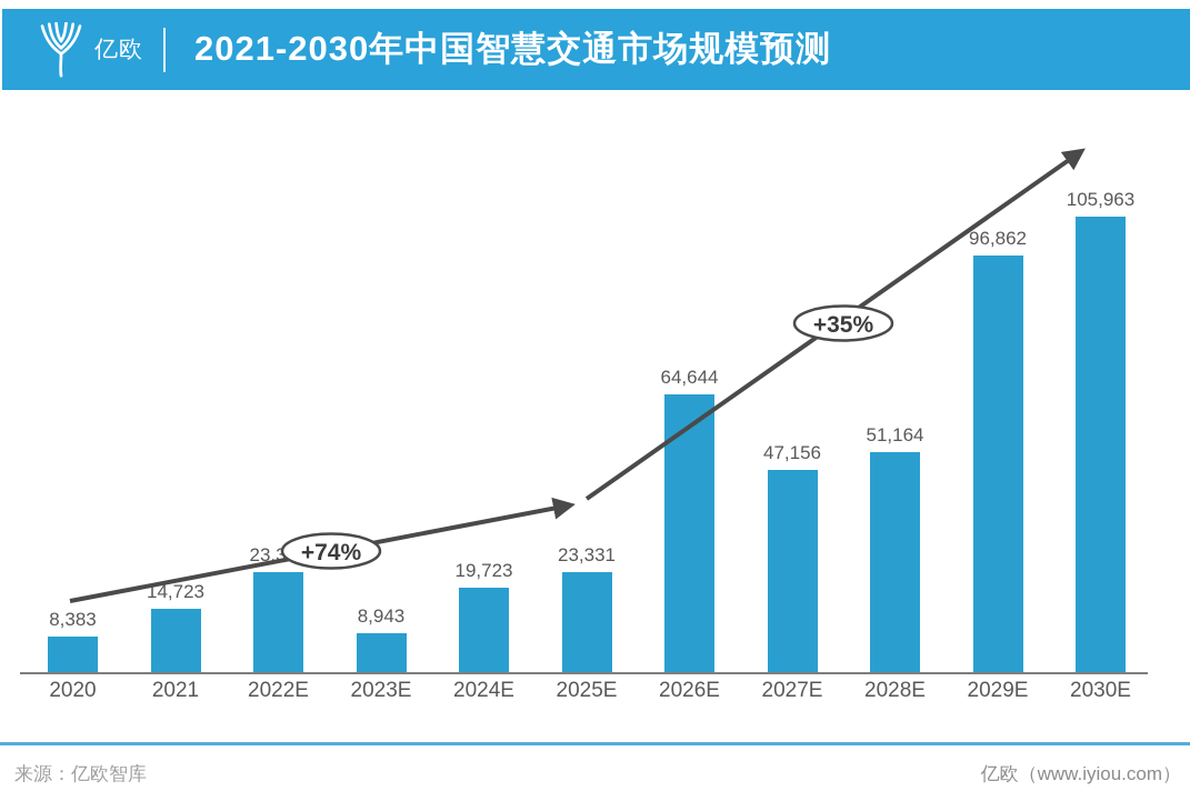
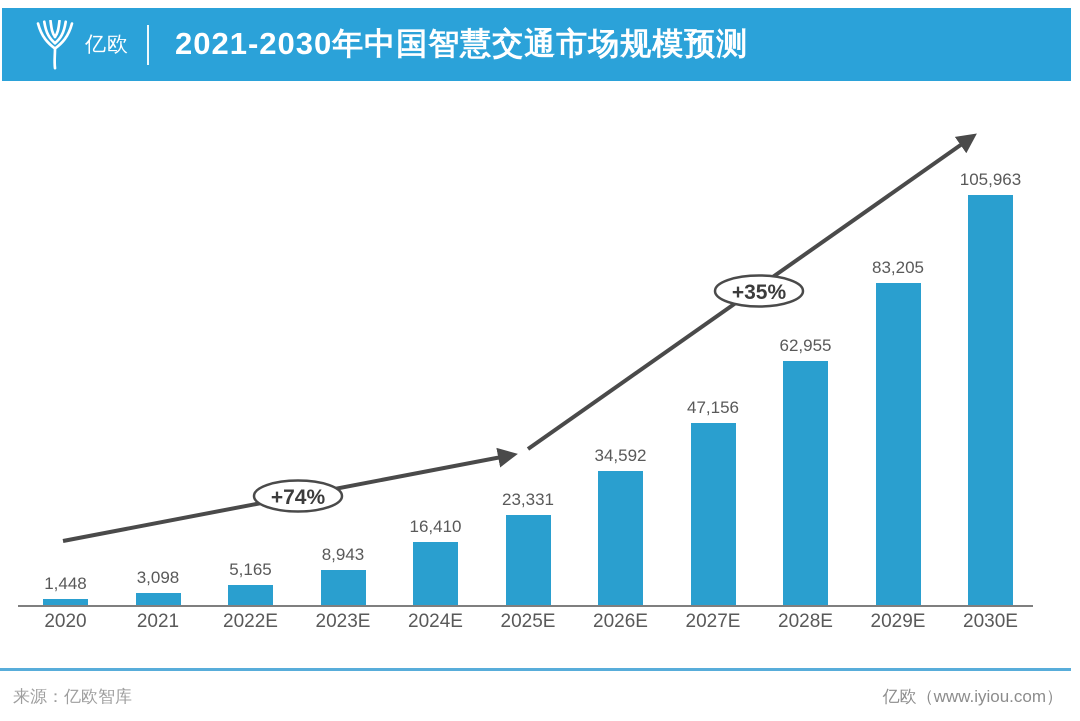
2020: 8,383 -> 1,448
2021: 14,723 -> 3,098
2022E: 23,354 -> 5,165
2024E: 19,723 -> 16,410
2026E: 64,644 -> 34,592
2028E: 51,164 -> 62,955
2029E: 96,862 -> 83,205
